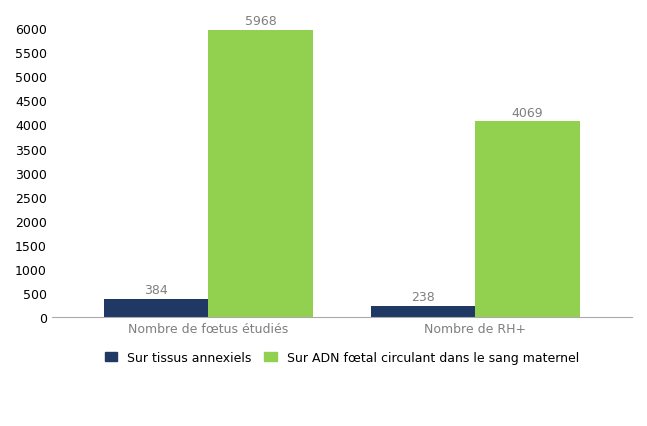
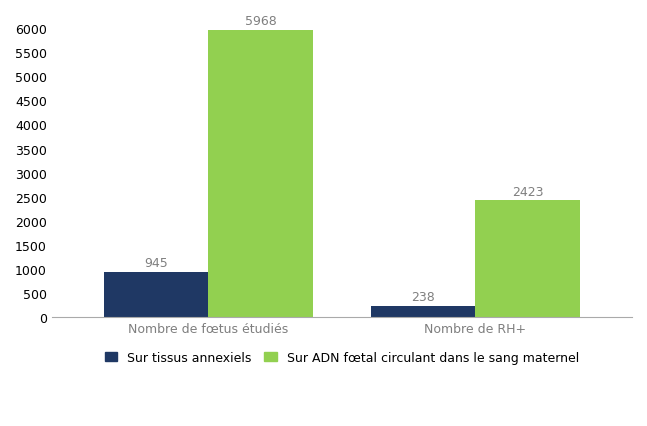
Sur tissus annexiels/Nombre de fœtus étudiés: 384 -> 945
Sur ADN fœtal circulant dans le sang maternel/Nombre de RH+: 4069 -> 2423
